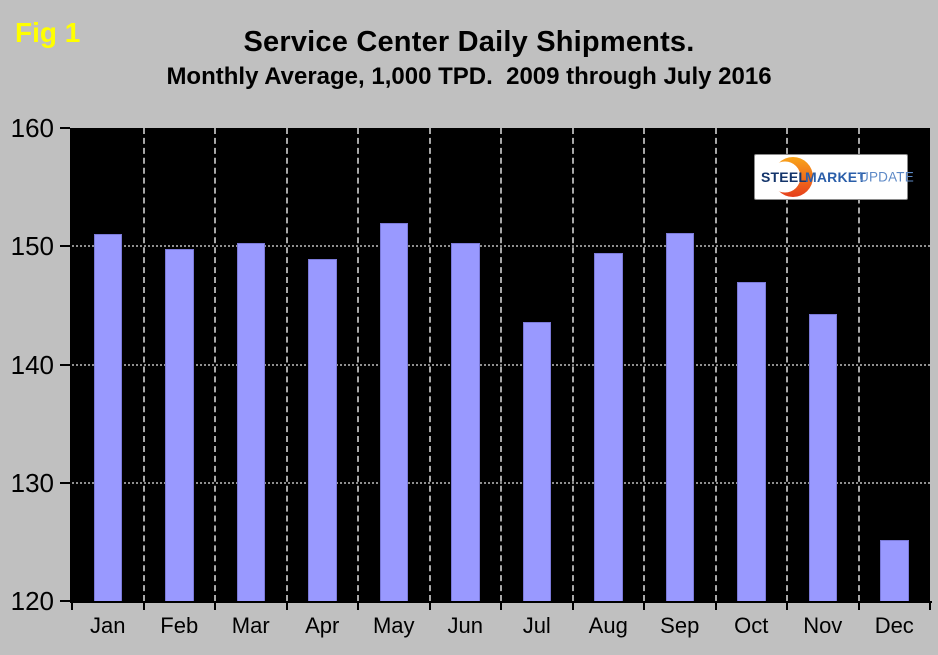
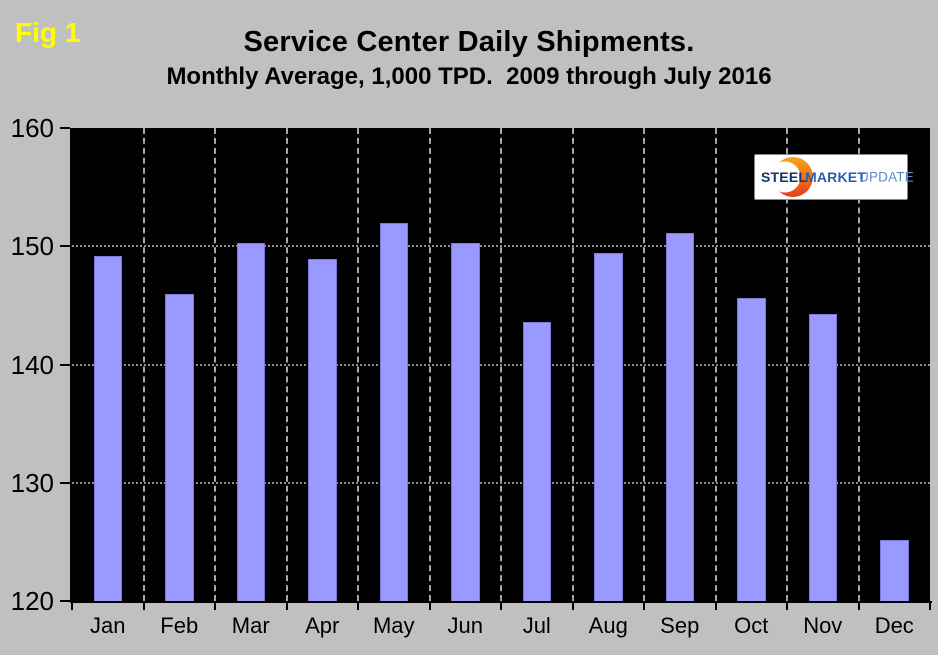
Jan: 151.0 -> 149.2
Feb: 149.8 -> 146.0
Oct: 147.0 -> 145.6
